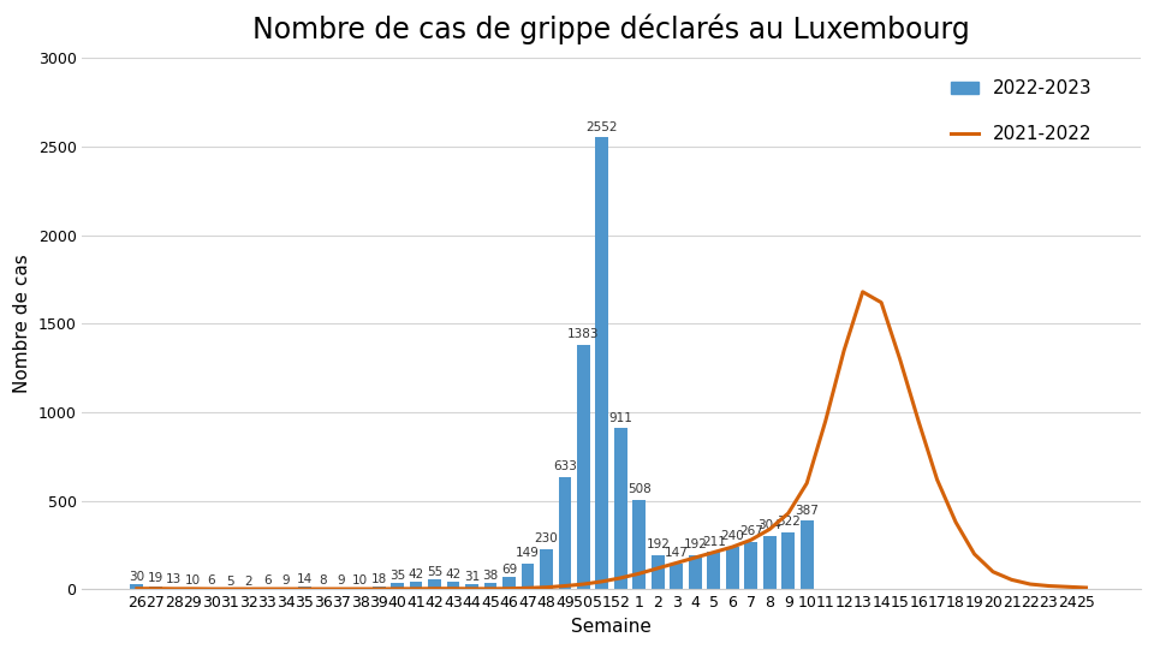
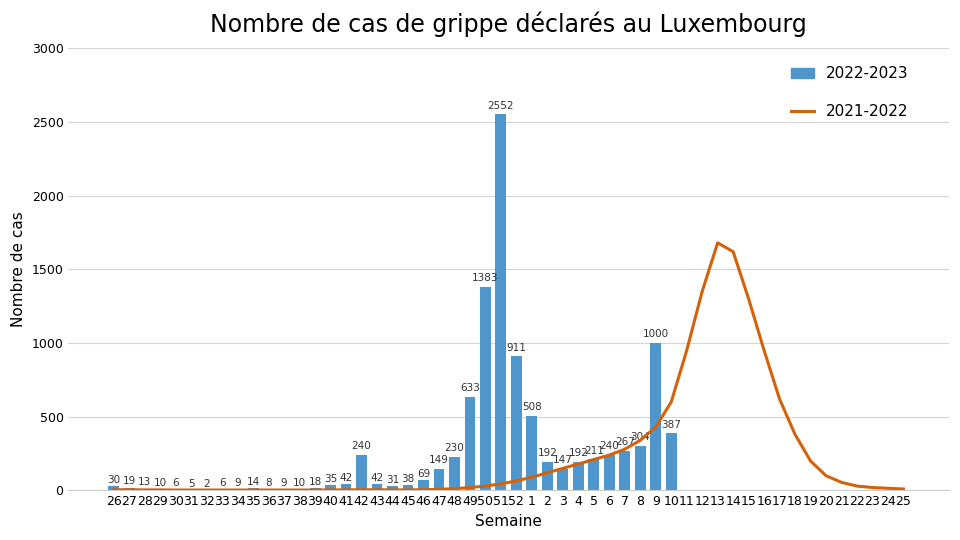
2022-2023/42: 55 -> 240
2022-2023/9: 320 -> 1000
